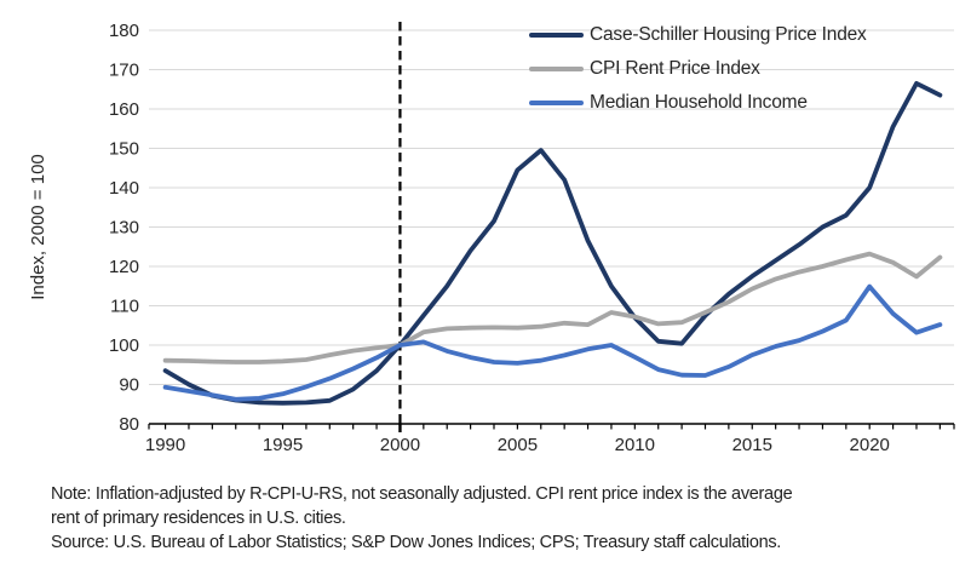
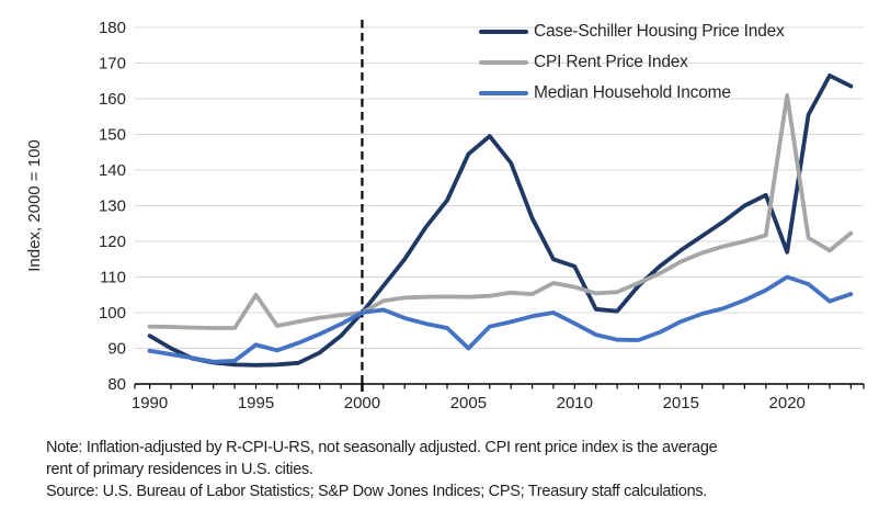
CPI Rent Price Index/1995: 96 -> 105
Median Household Income/1995: 88 -> 91
Median Household Income/2005: 95 -> 90
Case-Schiller Housing Price Index/2010: 107 -> 113
Case-Schiller Housing Price Index/2020: 140 -> 117
CPI Rent Price Index/2020: 123 -> 161
Median Household Income/2020: 115 -> 110
